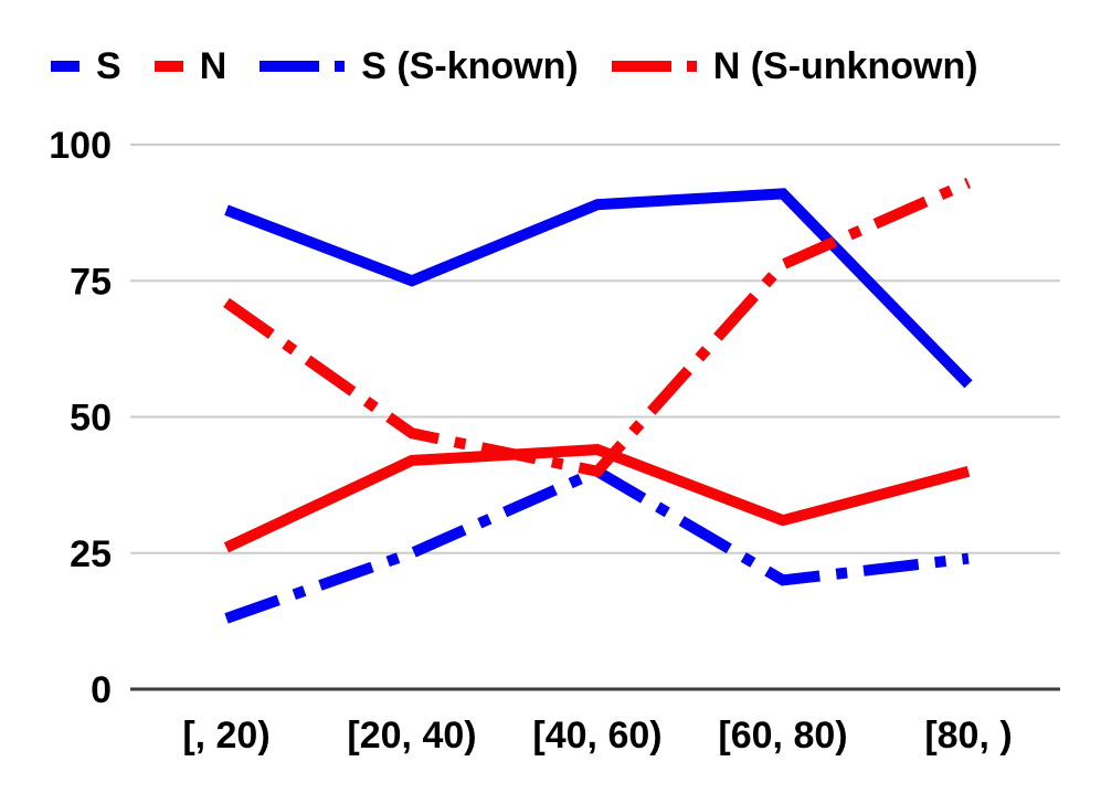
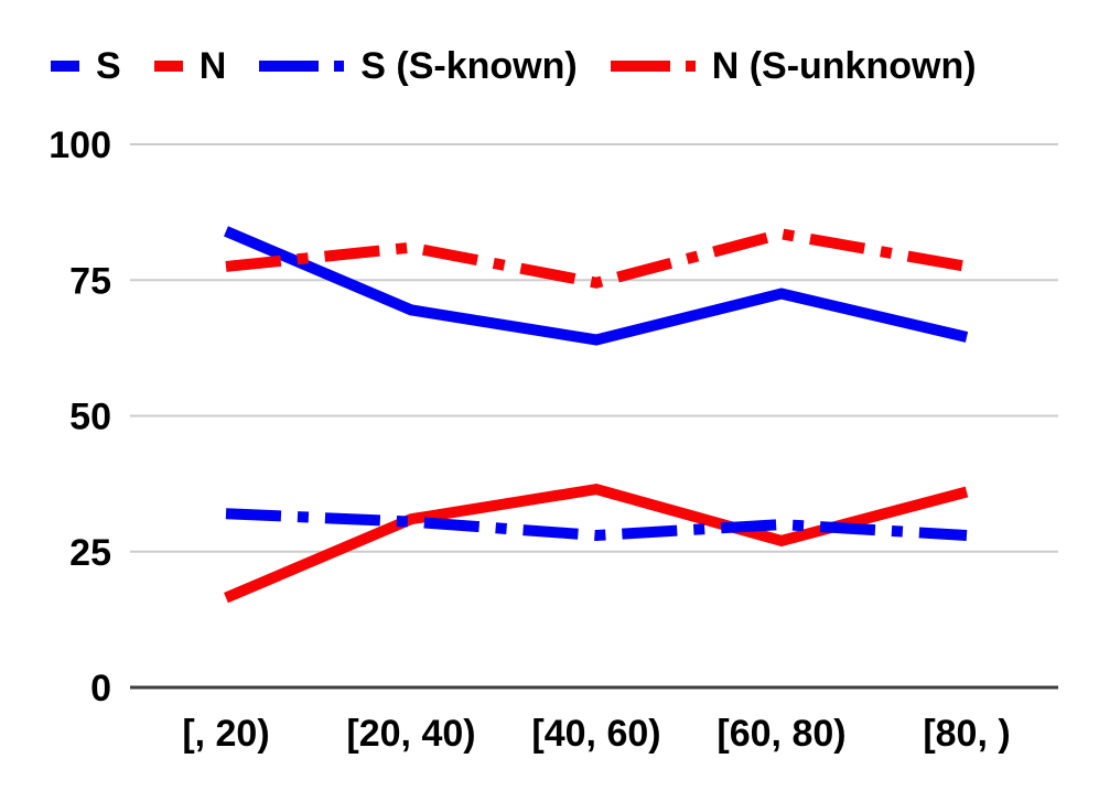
S/[, 20): 88 -> 84
N/[, 20): 26 -> 16
S (S-known)/[, 20): 13 -> 32
N (S-unknown)/[, 20): 71 -> 78
S/[20, 40): 75 -> 70
N/[20, 40): 42 -> 31
S (S-known)/[20, 40): 25 -> 30
N (S-unknown)/[20, 40): 47 -> 81
S/[40, 60): 89 -> 64
N/[40, 60): 44 -> 36
S (S-known)/[40, 60): 40 -> 28
N (S-unknown)/[40, 60): 40 -> 74
S/[60, 80): 91 -> 72
N/[60, 80): 31 -> 27
S (S-known)/[60, 80): 20 -> 30
N (S-unknown)/[60, 80): 78 -> 84
S/[80, ): 56 -> 64
N/[80, ): 40 -> 36
S (S-known)/[80, ): 24 -> 28
N (S-unknown)/[80, ): 93 -> 78
